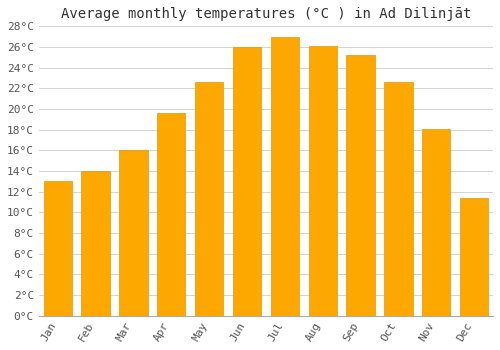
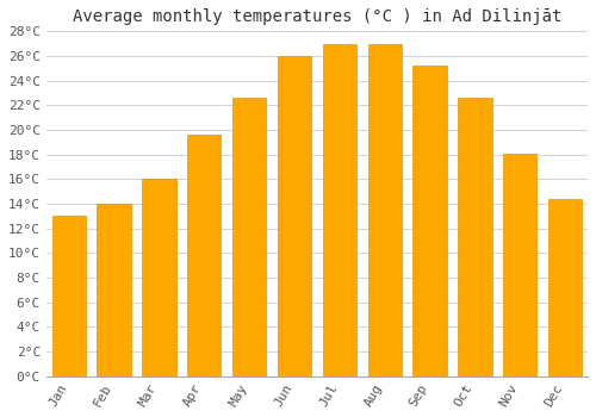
Aug: 26.1°C -> 27.0°C
Dec: 11.4°C -> 14.4°C
